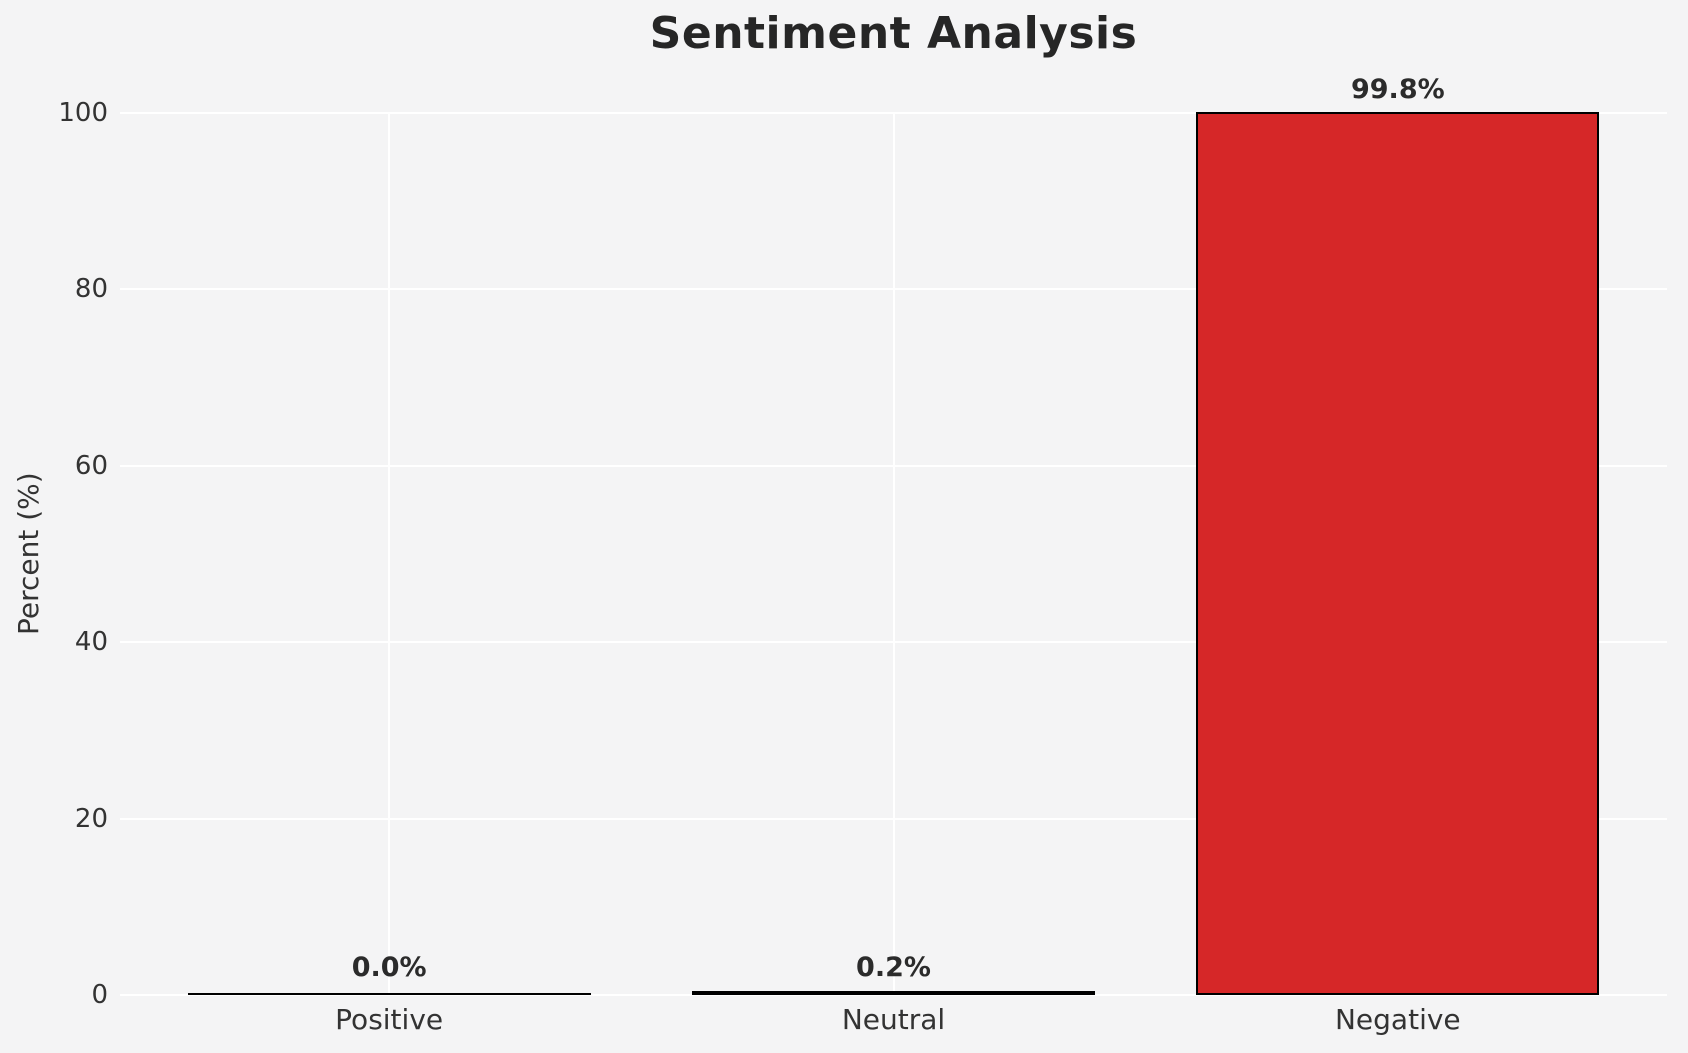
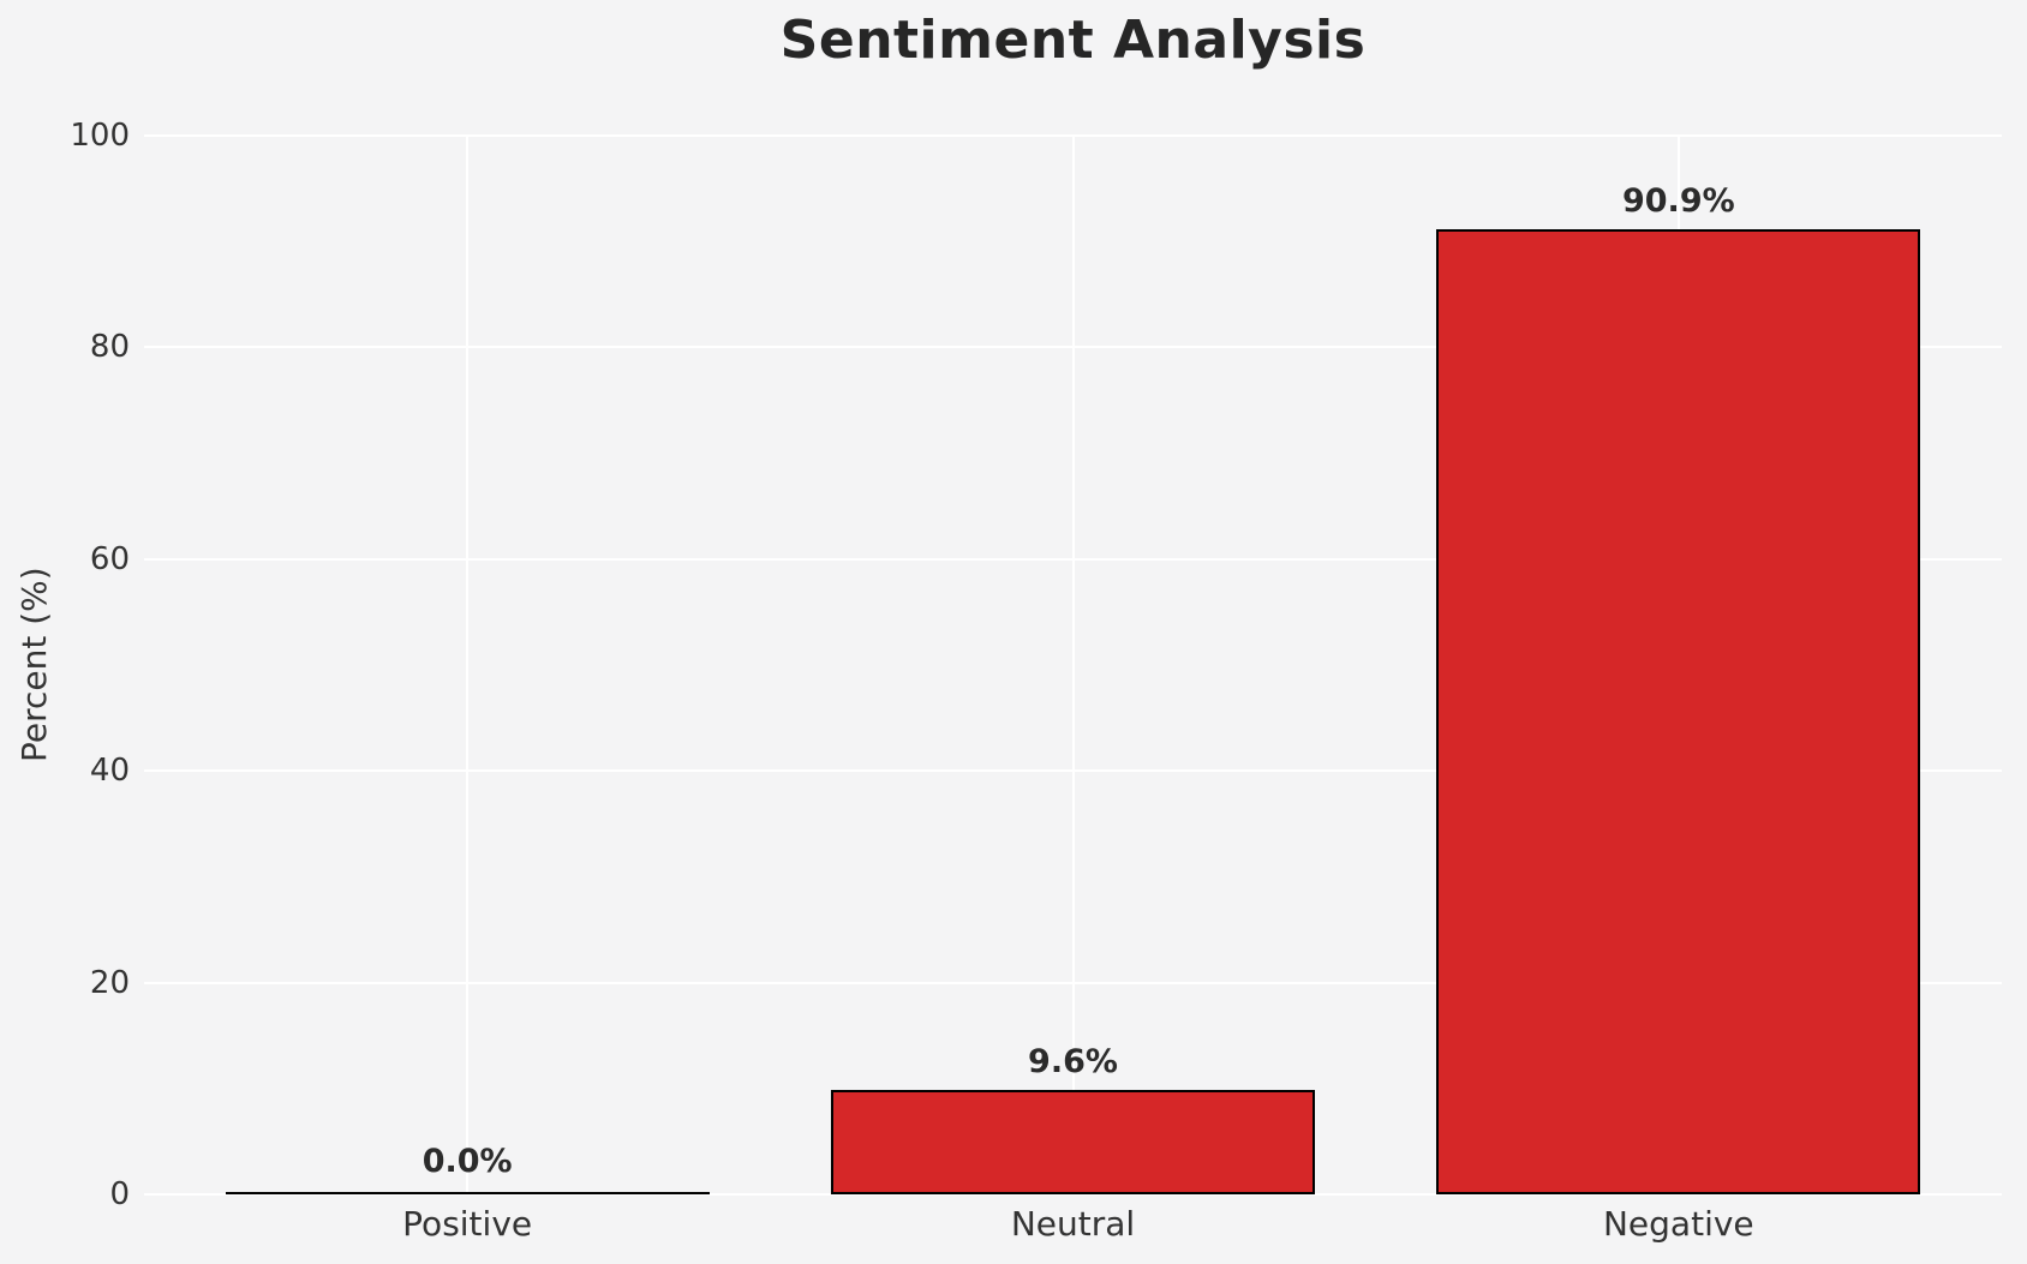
Neutral: 0.2% -> 9.6%
Negative: 99.8% -> 90.9%
